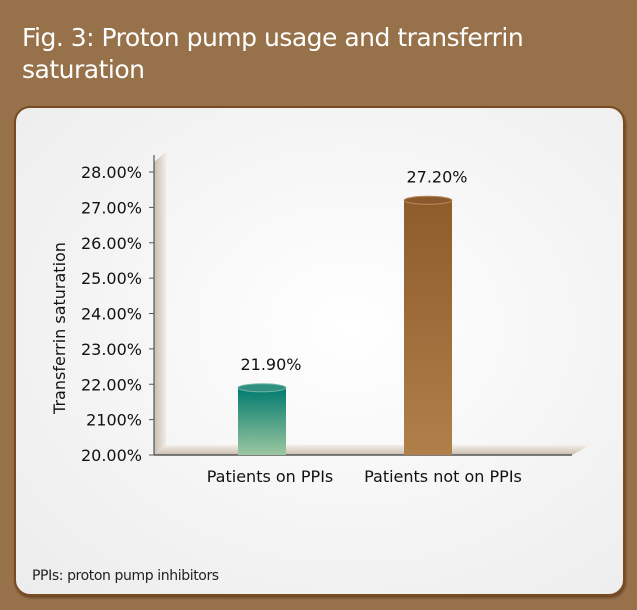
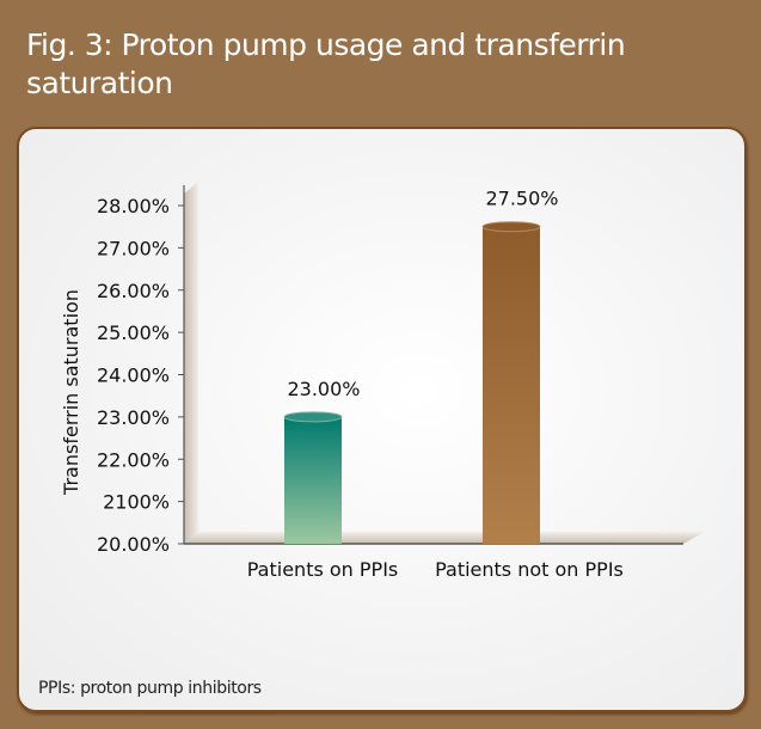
Patients on PPIs: 21.90% -> 23.00%
Patients not on PPIs: 27.20% -> 27.50%
